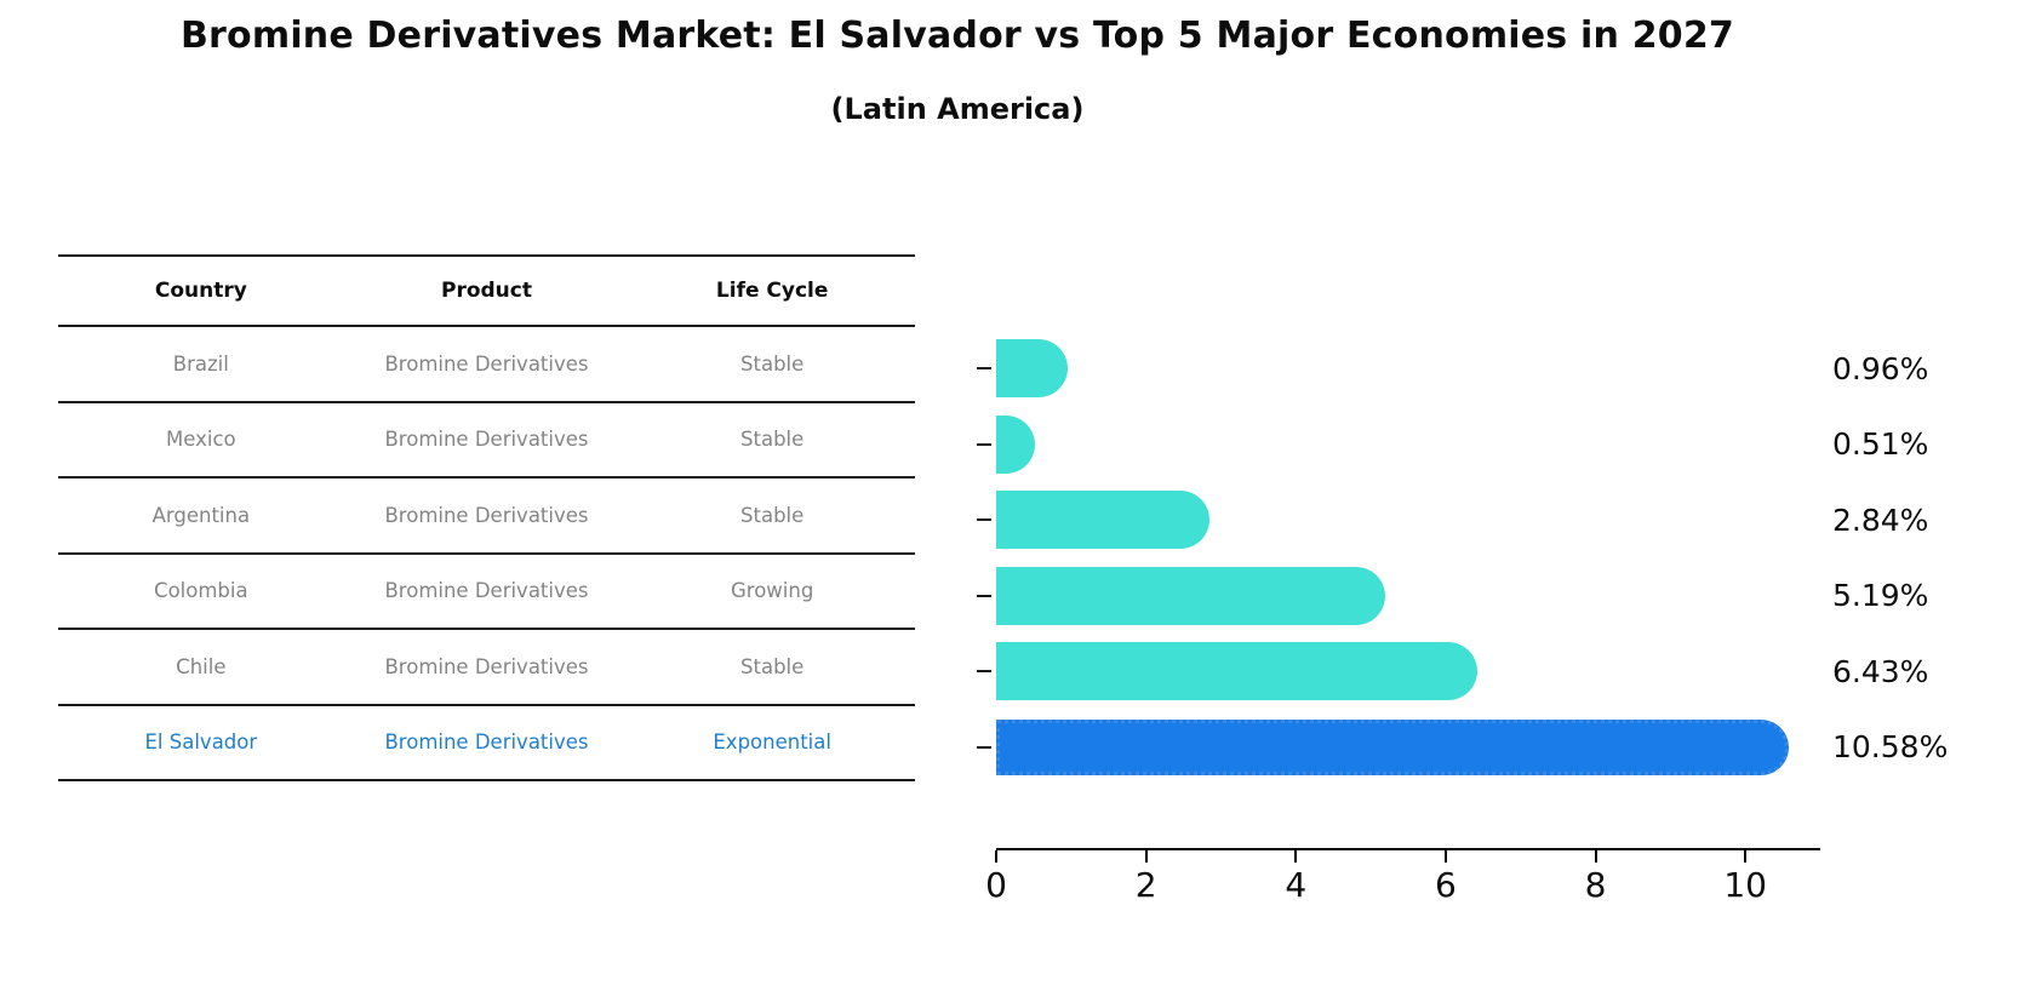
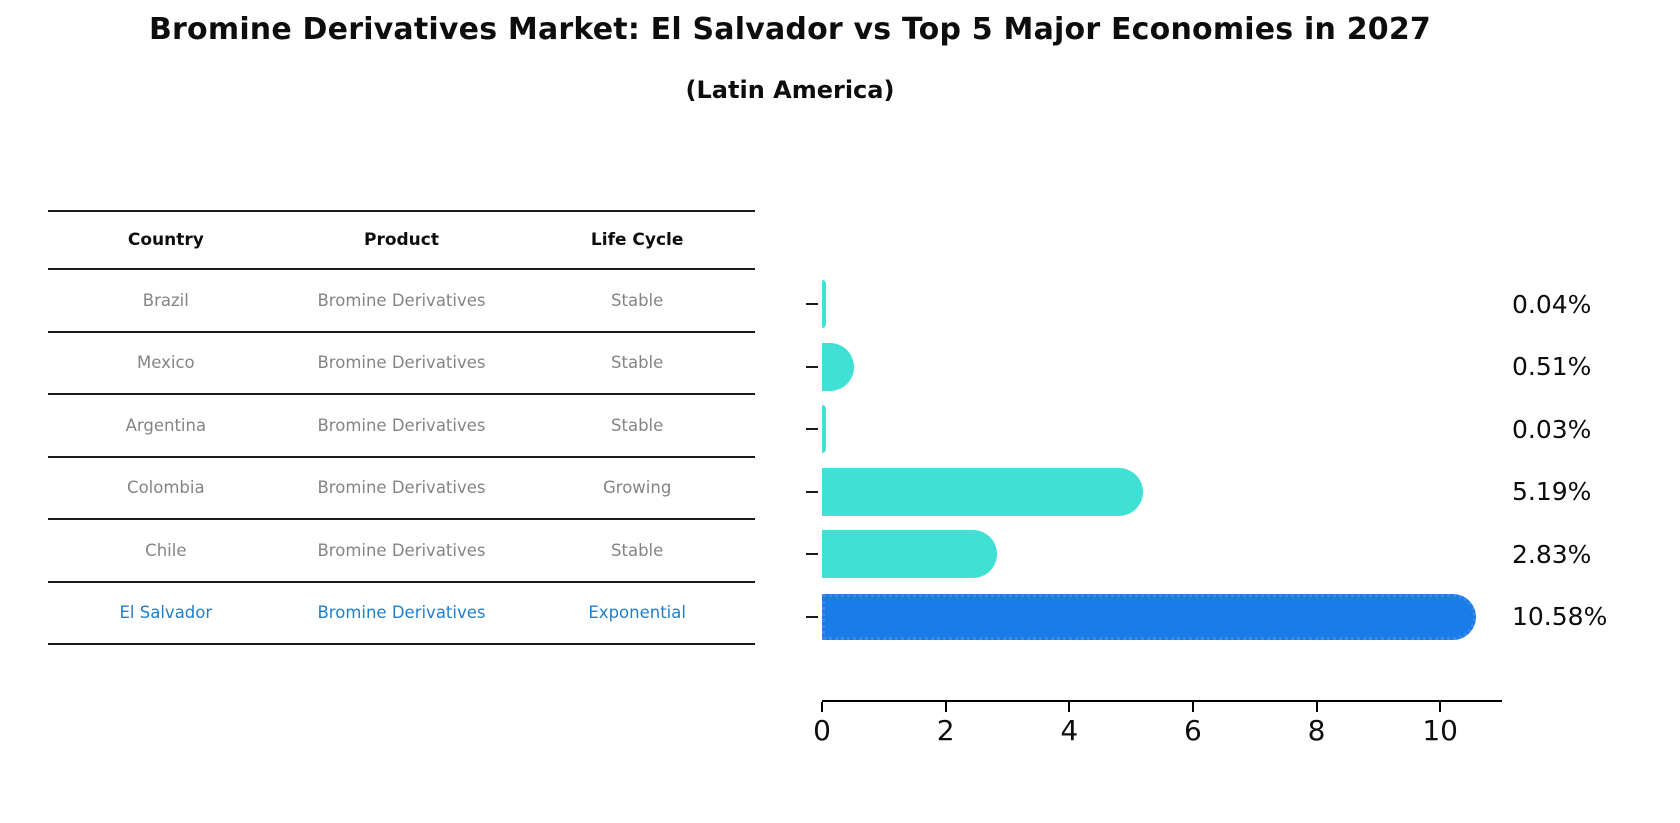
Brazil: 0.96% -> 0.04%
Argentina: 2.84% -> 0.03%
Chile: 6.43% -> 2.83%
